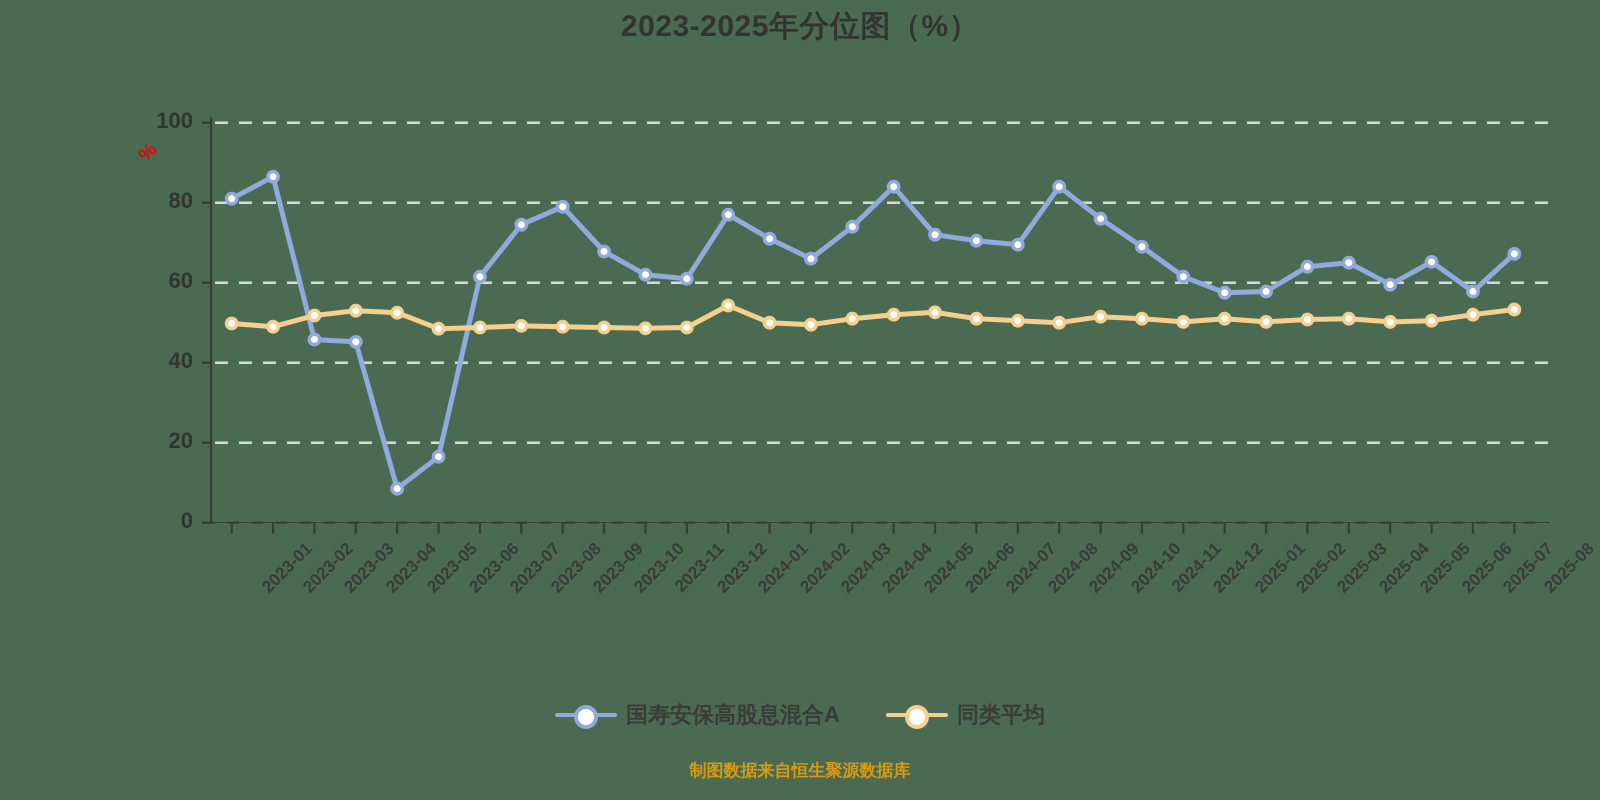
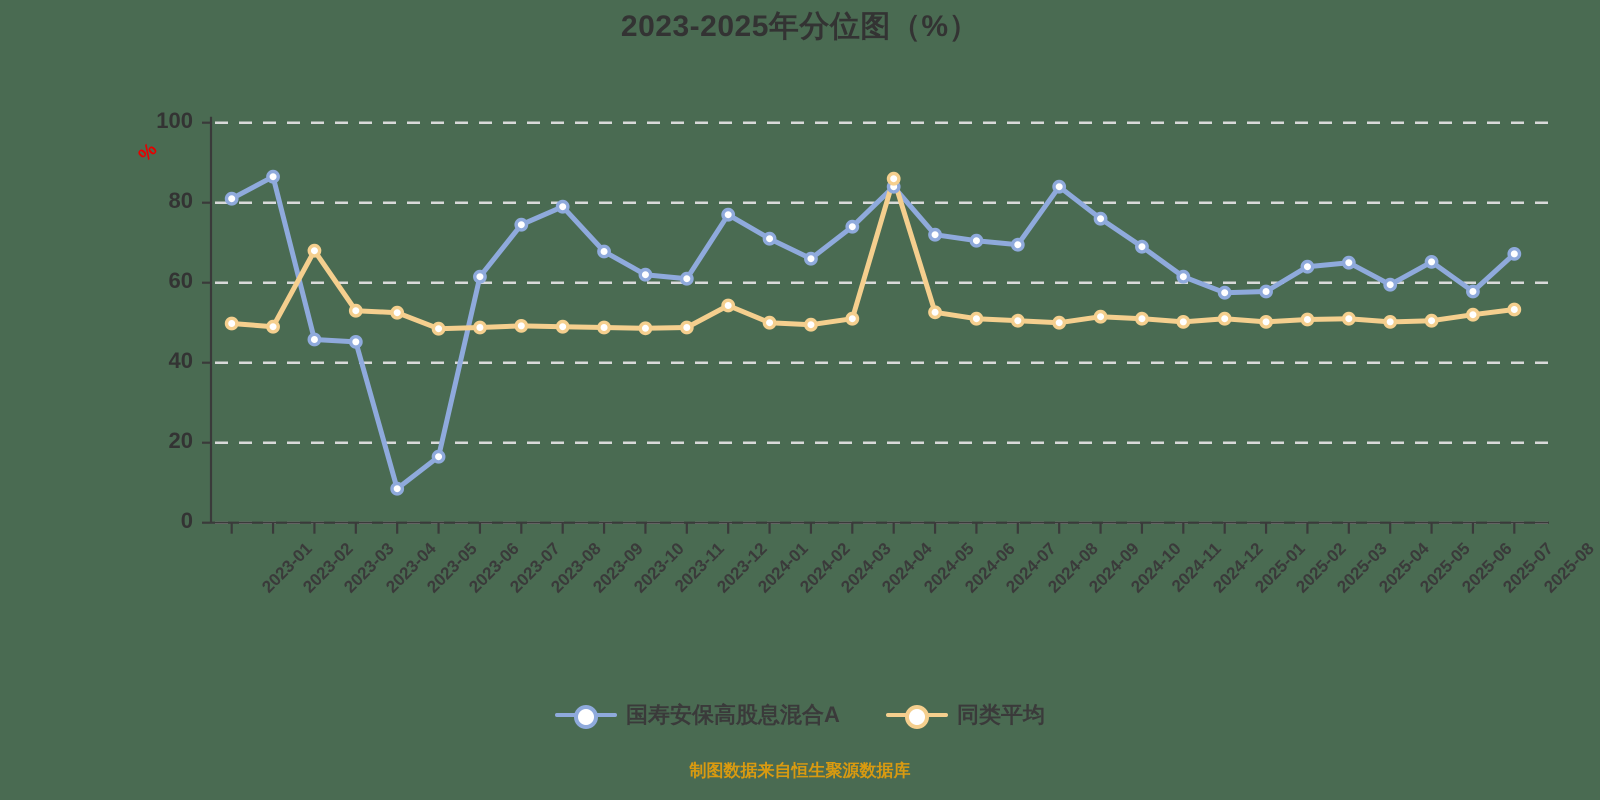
同类平均/2023-03: 52 -> 68
同类平均/2024-05: 52 -> 86
